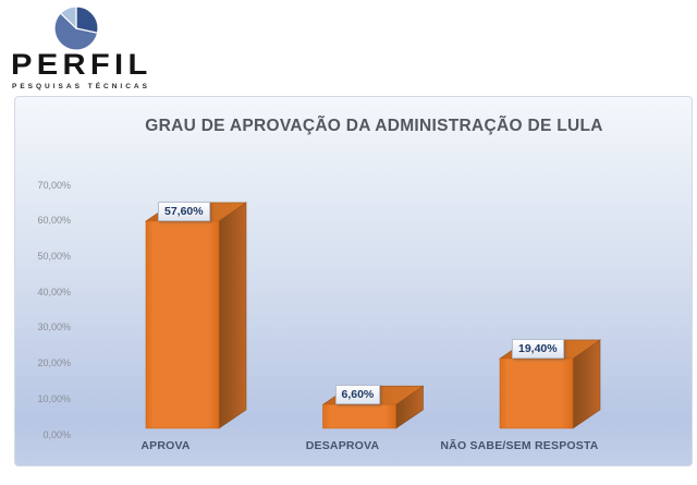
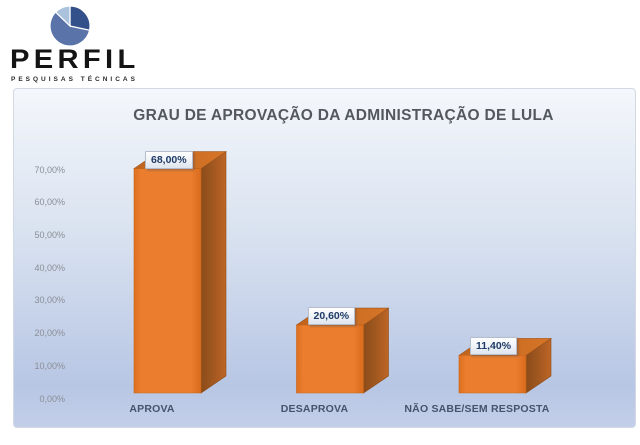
APROVA: 57,60% -> 68,00%
DESAPROVA: 6,60% -> 20,60%
NÃO SABE/SEM RESPOSTA: 19,40% -> 11,40%
